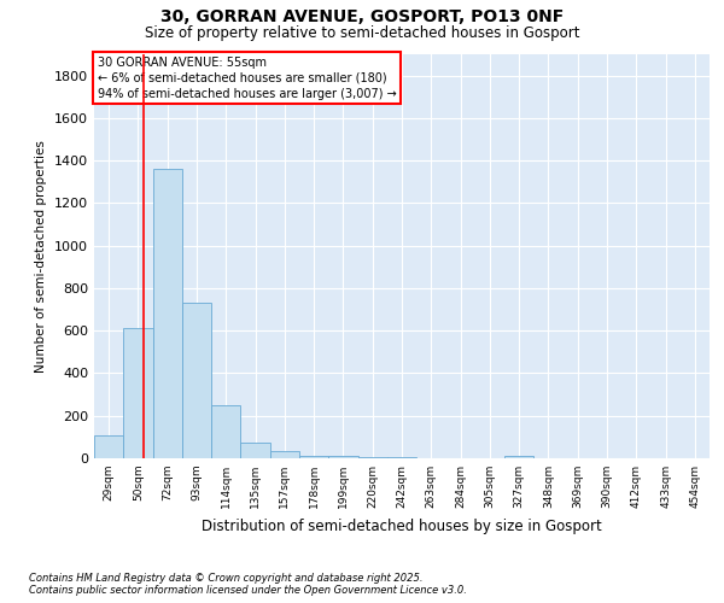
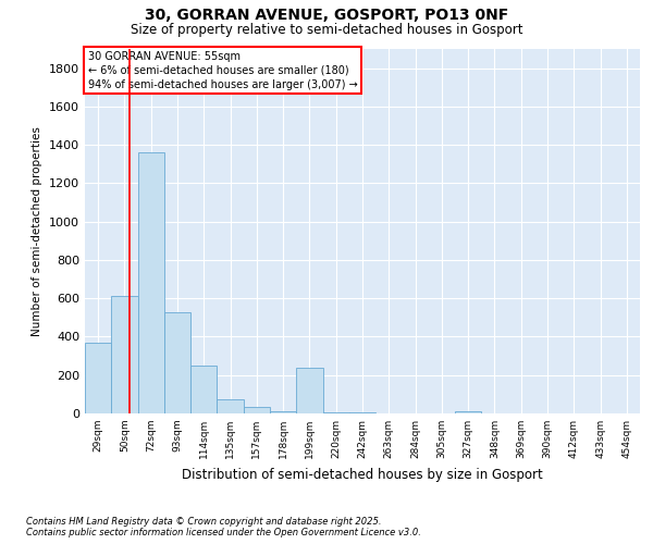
29sqm: 110 -> 370
93sqm: 730 -> 530
199sqm: 10 -> 240
